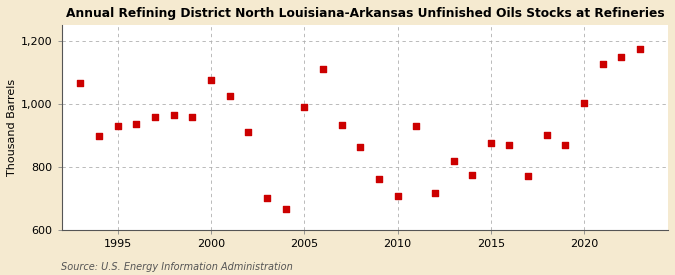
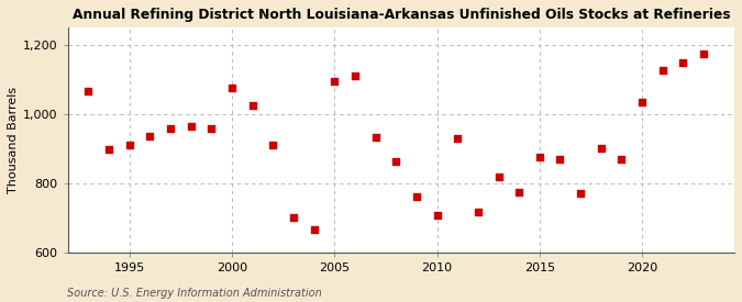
1995: 930 -> 910
2005: 990 -> 1,095
2020: 1,003 -> 1,035
